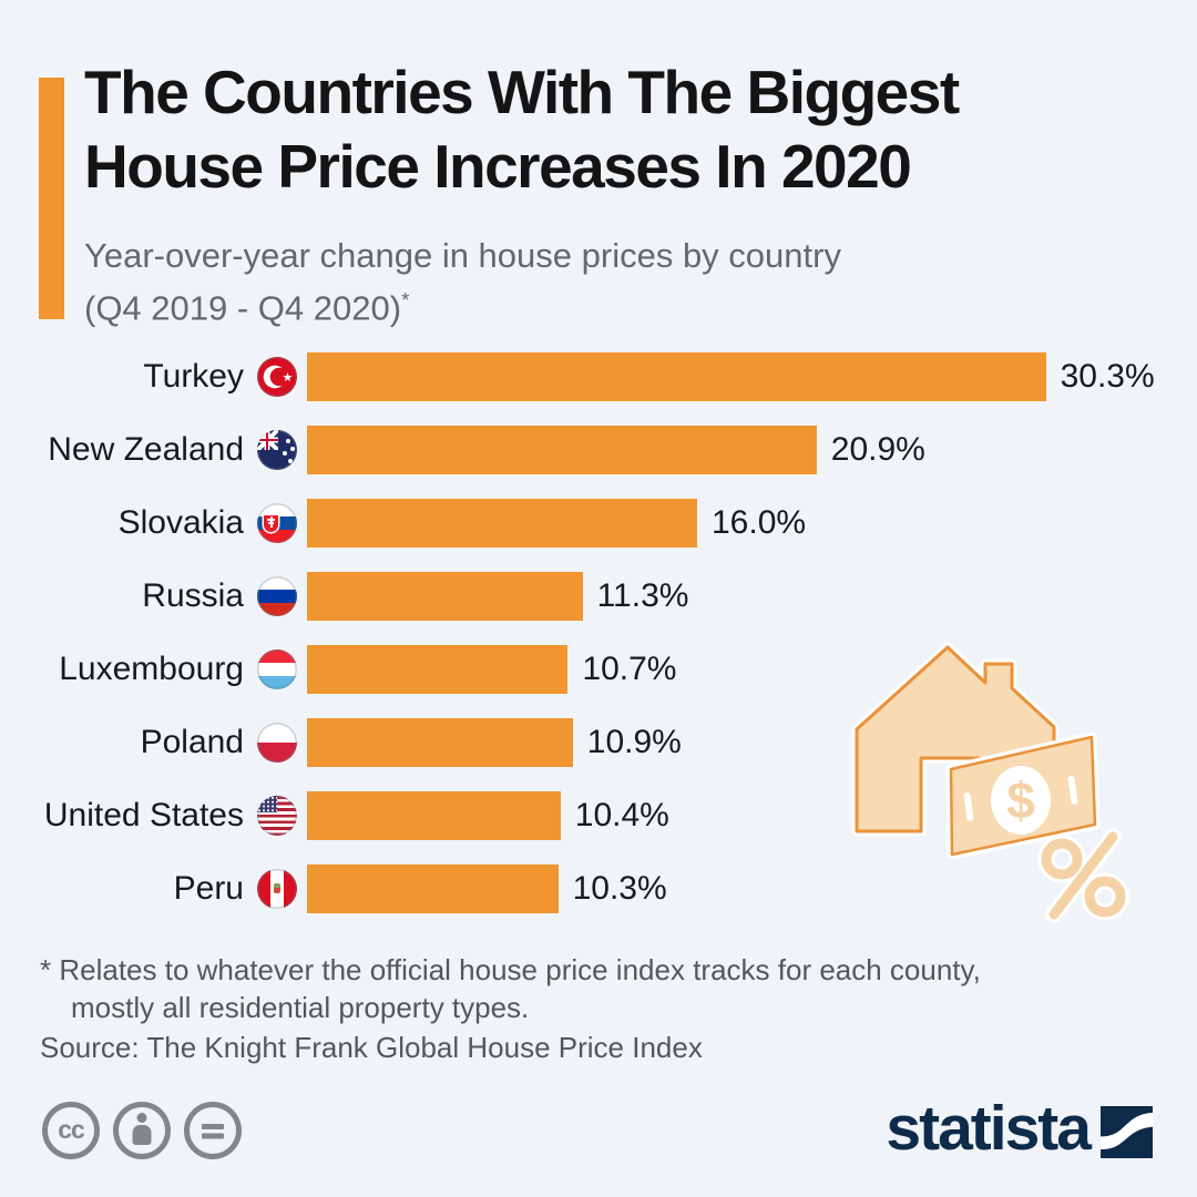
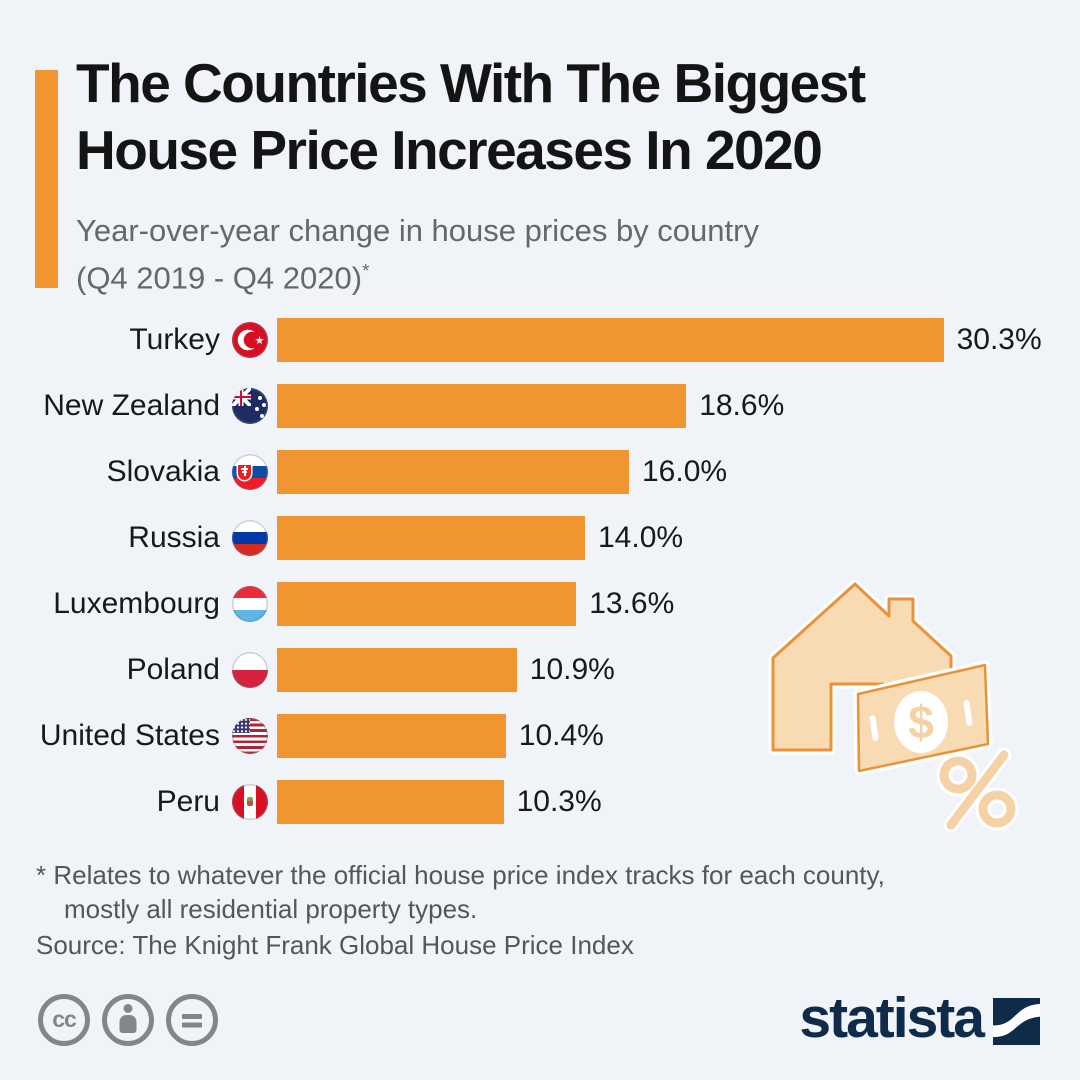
New Zealand: 20.9% -> 18.6%
Russia: 11.3% -> 14.0%
Luxembourg: 10.7% -> 13.6%
